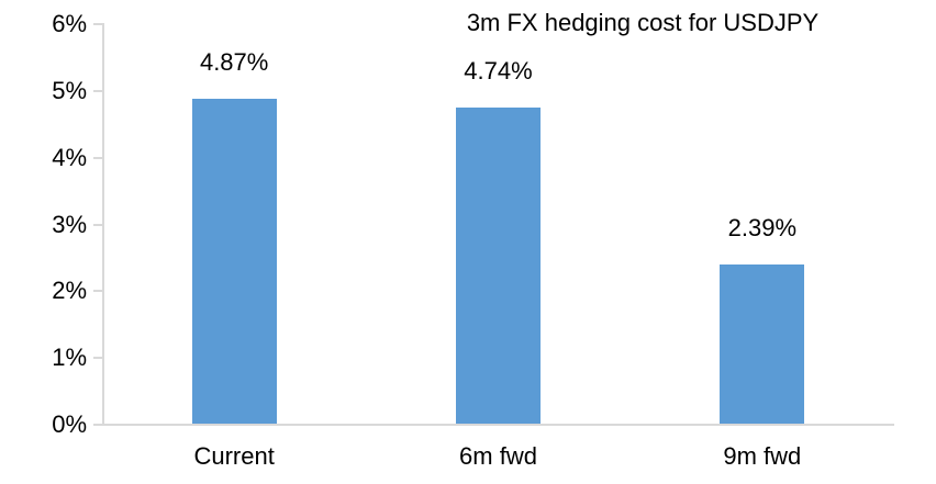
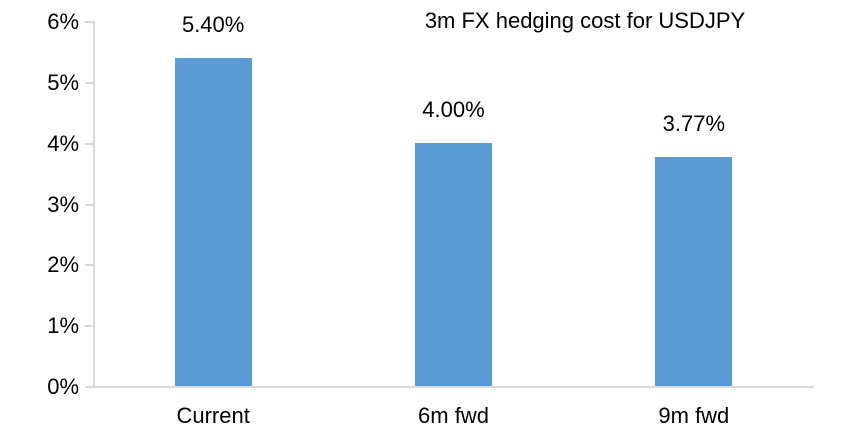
Current: 4.87% -> 5.40%
6m fwd: 4.74% -> 4.00%
9m fwd: 2.39% -> 3.77%
